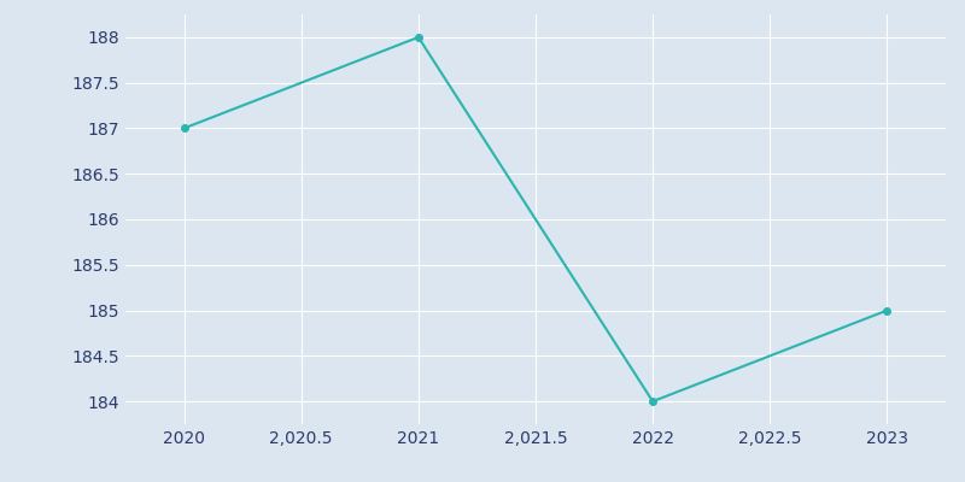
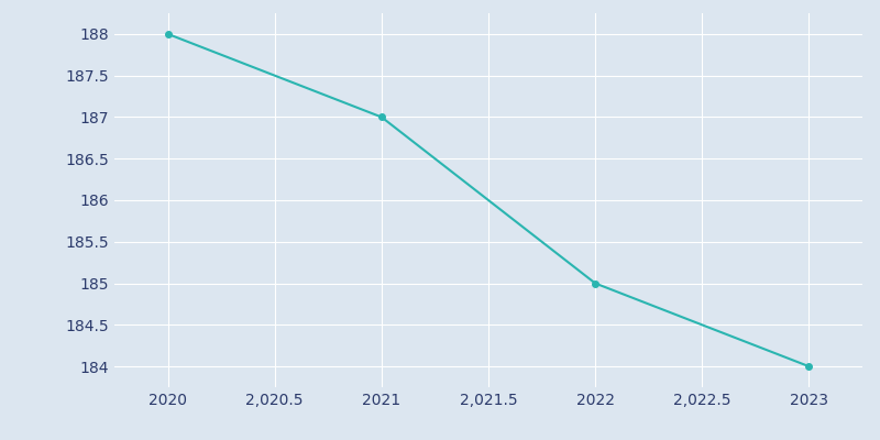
2020: 187 -> 188
2021: 188 -> 187
2022: 184 -> 185
2023: 185 -> 184
